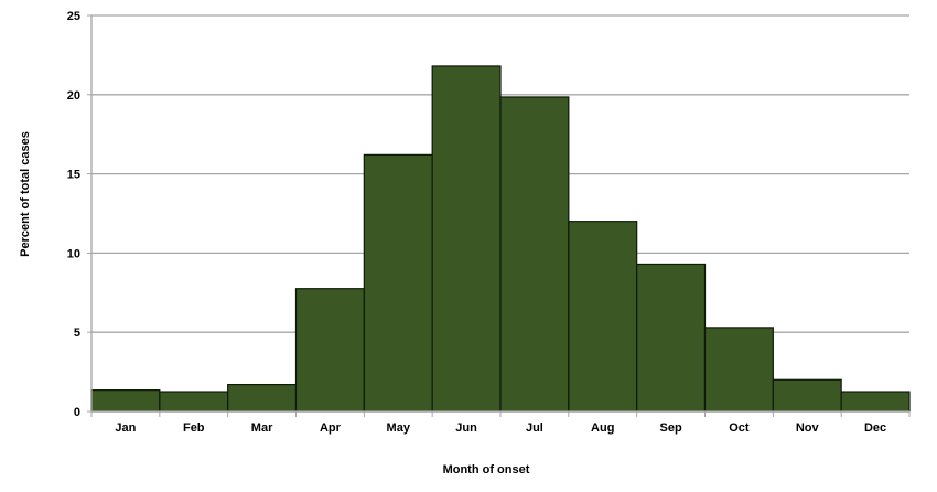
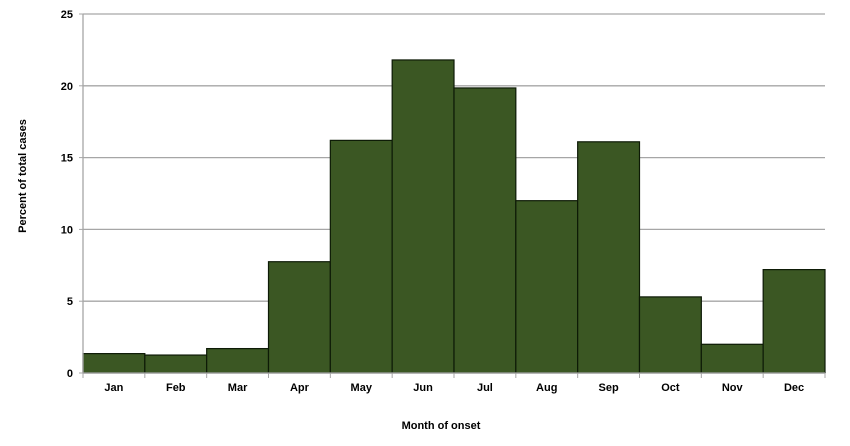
Sep: 9.3 -> 16.1
Dec: 1.2 -> 7.2
